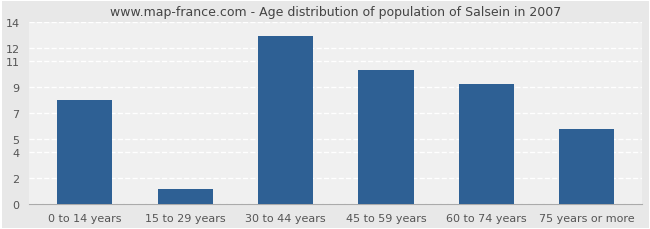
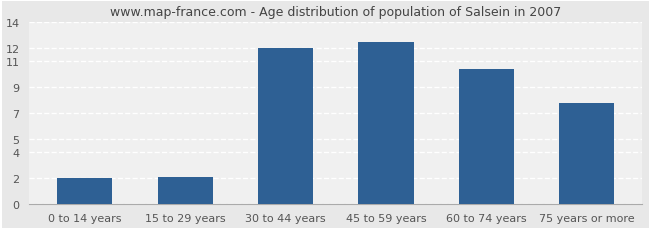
0 to 14 years: 8.0 -> 2.0
15 to 29 years: 1.2 -> 2.1
30 to 44 years: 12.9 -> 12.0
45 to 59 years: 10.3 -> 12.4
60 to 74 years: 9.2 -> 10.4
75 years or more: 5.8 -> 7.8
